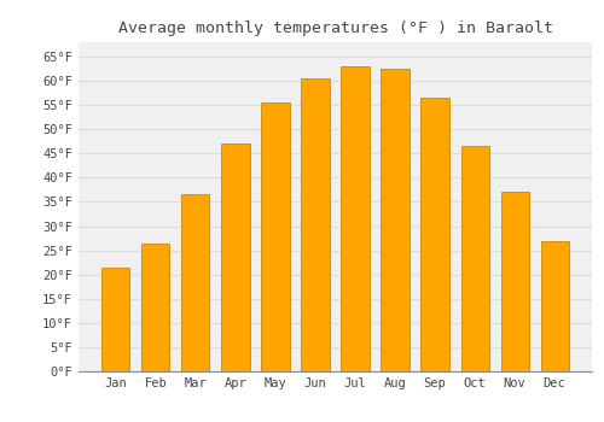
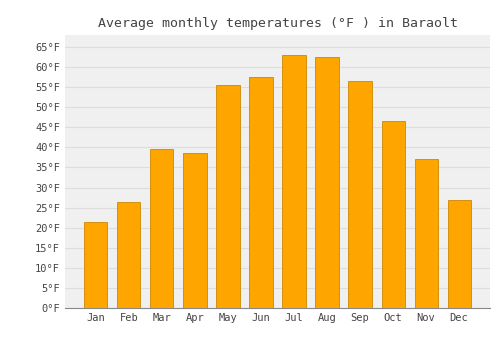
Mar: 36.5°F -> 39.5°F
Apr: 47.0°F -> 38.5°F
Jun: 60.5°F -> 57.5°F
